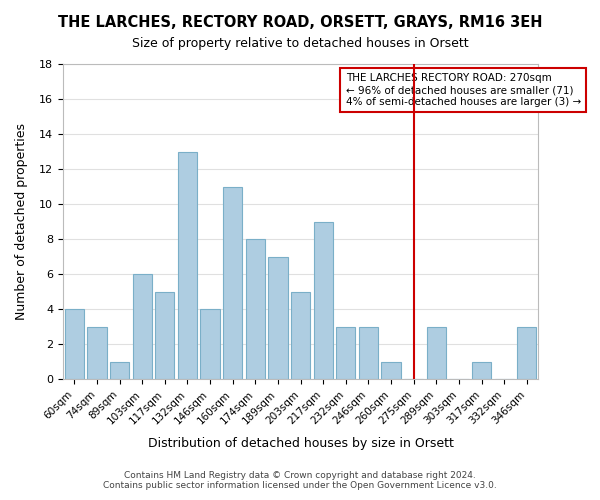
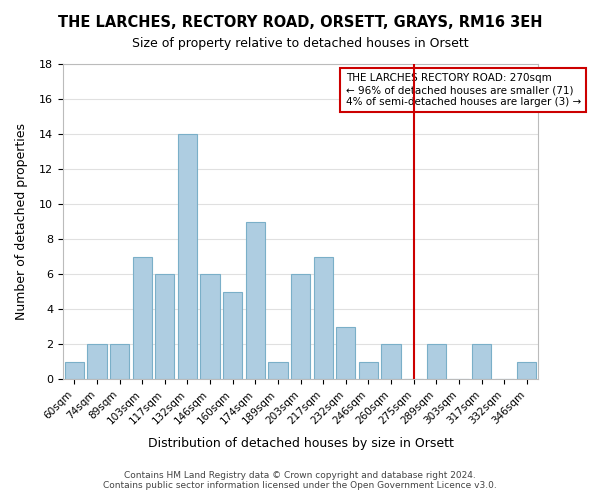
60sqm: 4 -> 1
74sqm: 3 -> 2
89sqm: 1 -> 2
103sqm: 6 -> 7
117sqm: 5 -> 6
132sqm: 13 -> 14
146sqm: 4 -> 6
160sqm: 11 -> 5
174sqm: 8 -> 9
189sqm: 7 -> 1
203sqm: 5 -> 6
217sqm: 9 -> 7
246sqm: 3 -> 1
260sqm: 1 -> 2
289sqm: 3 -> 2
317sqm: 1 -> 2
346sqm: 3 -> 1
